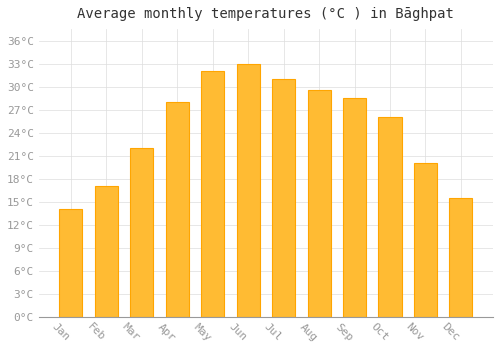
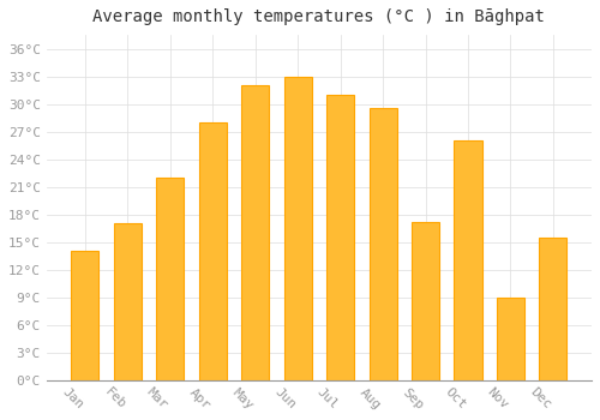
Sep: 28.5°C -> 17.2°C
Nov: 20.0°C -> 9.0°C
